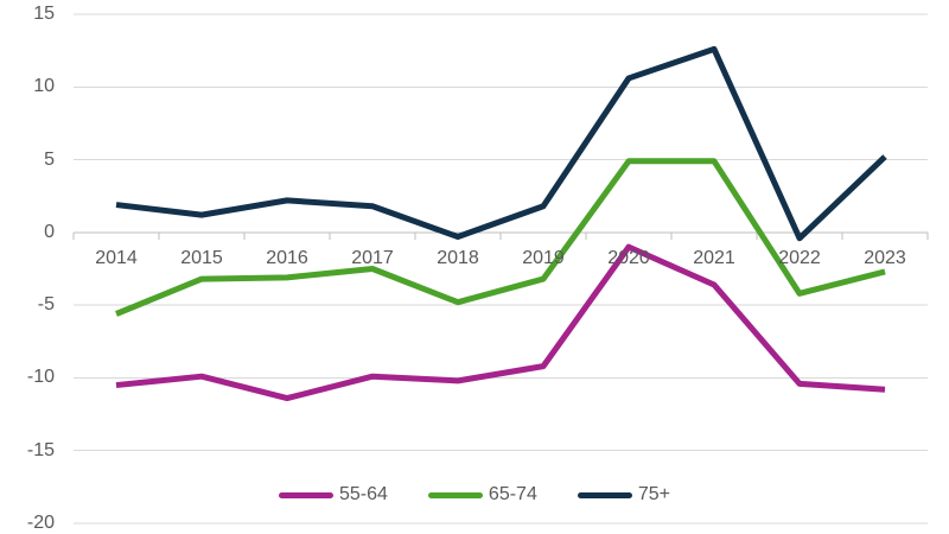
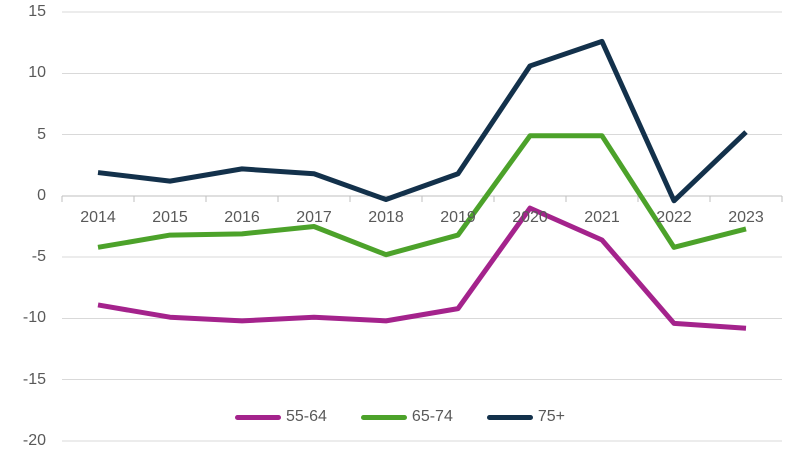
55-64/2014: -10.5 -> -8.9
65-74/2014: -5.6 -> -4.2
55-64/2016: -11.4 -> -10.2
